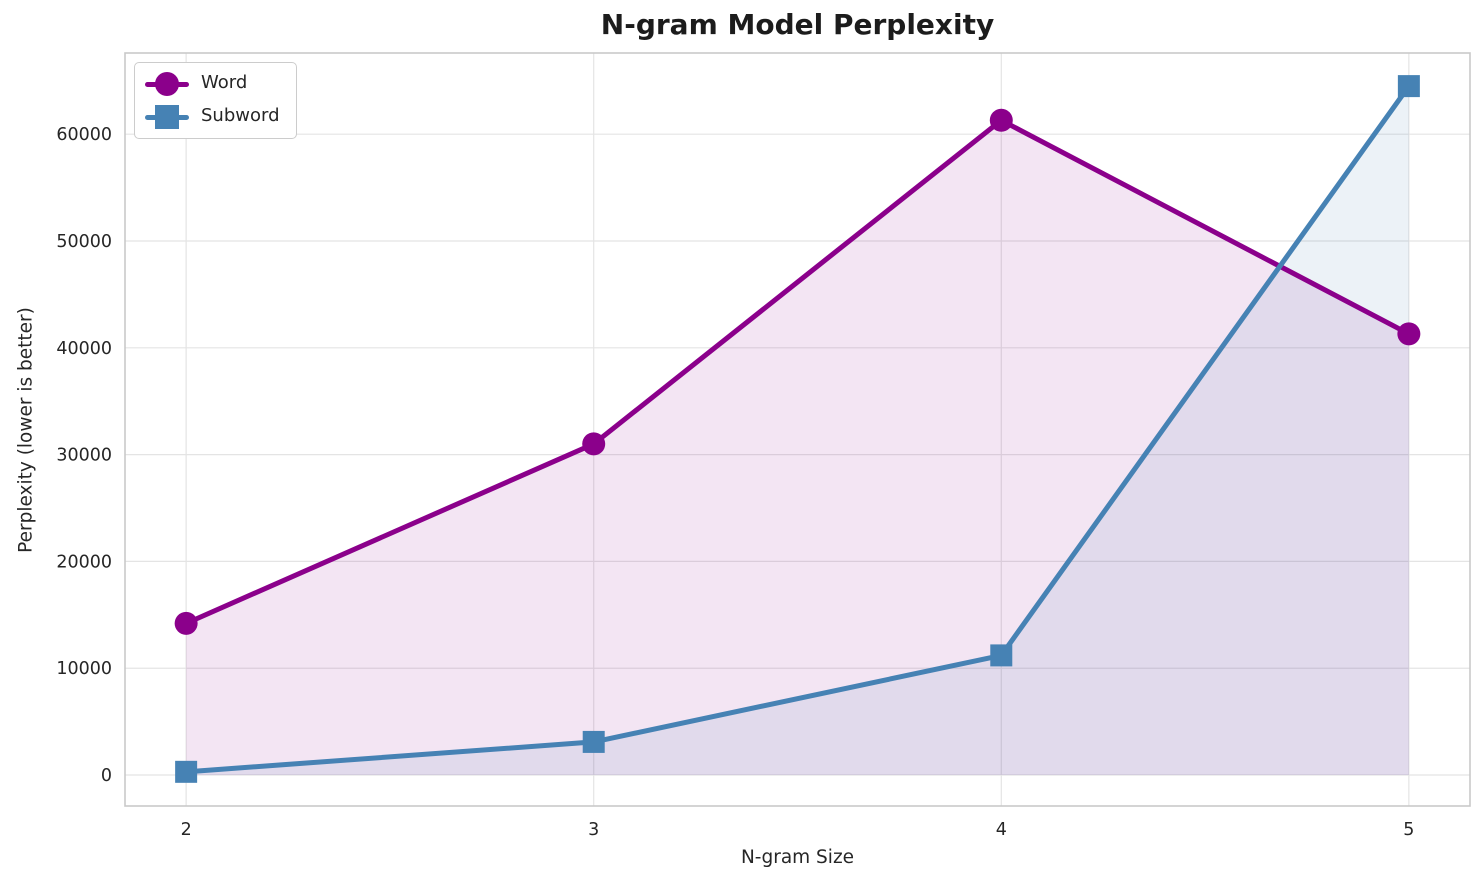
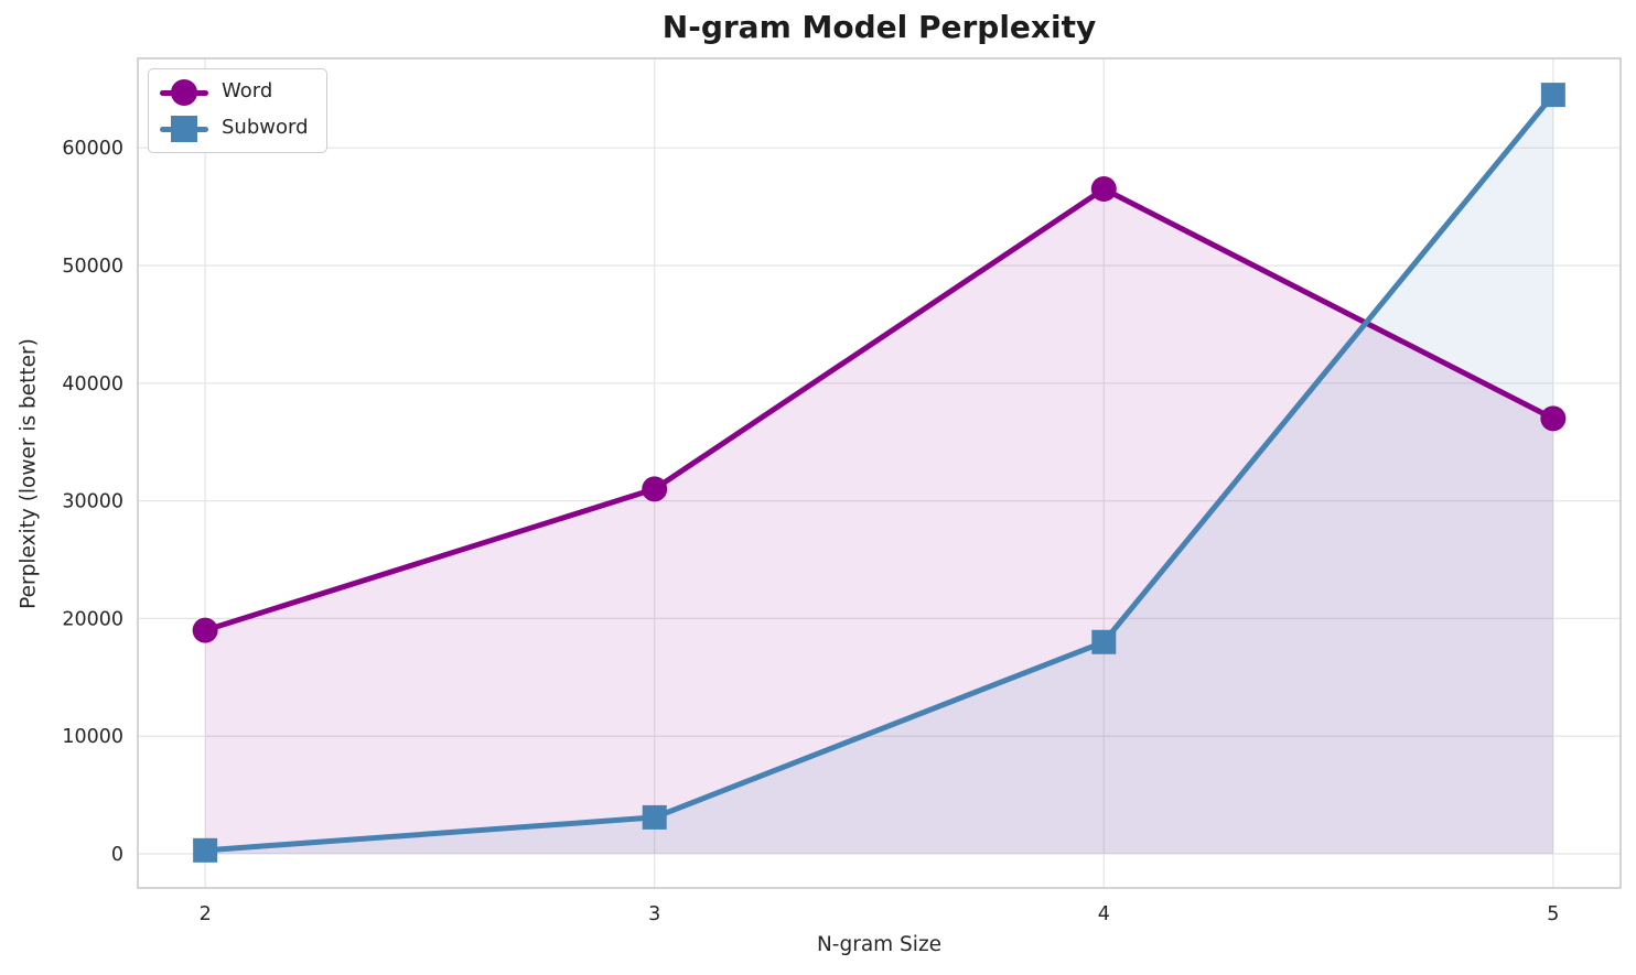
Word/2: 14200 -> 19000
Word/4: 61300 -> 56500
Subword/4: 11200 -> 18000
Word/5: 41300 -> 37000
